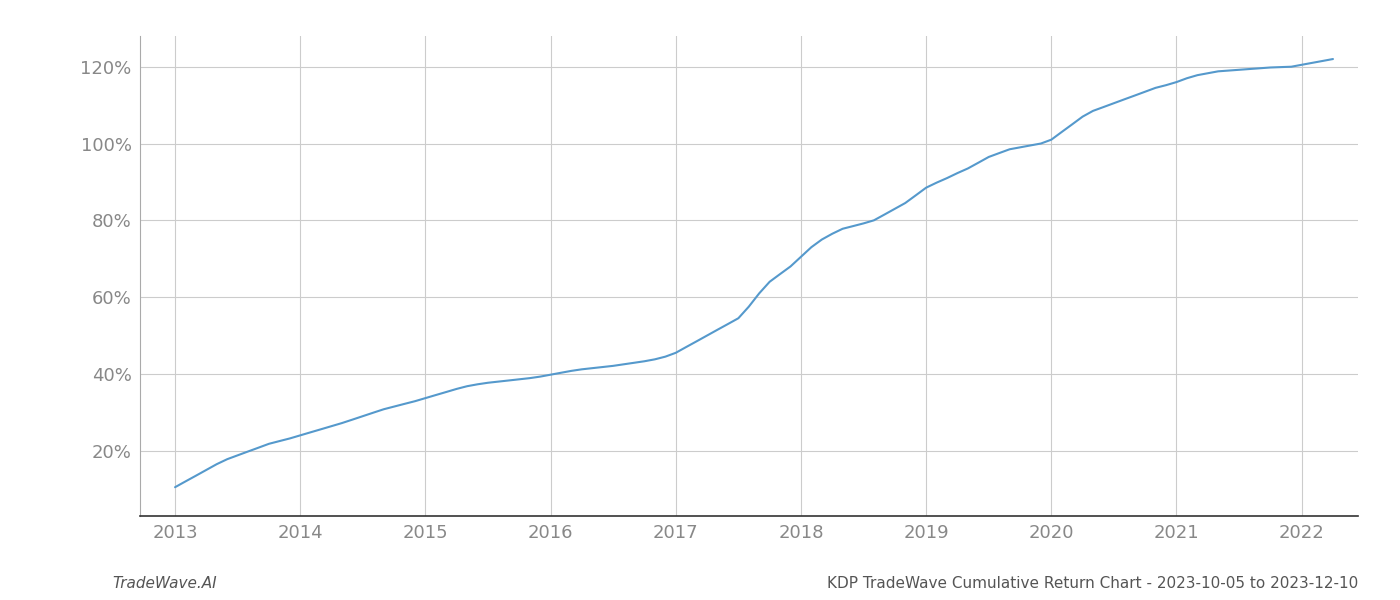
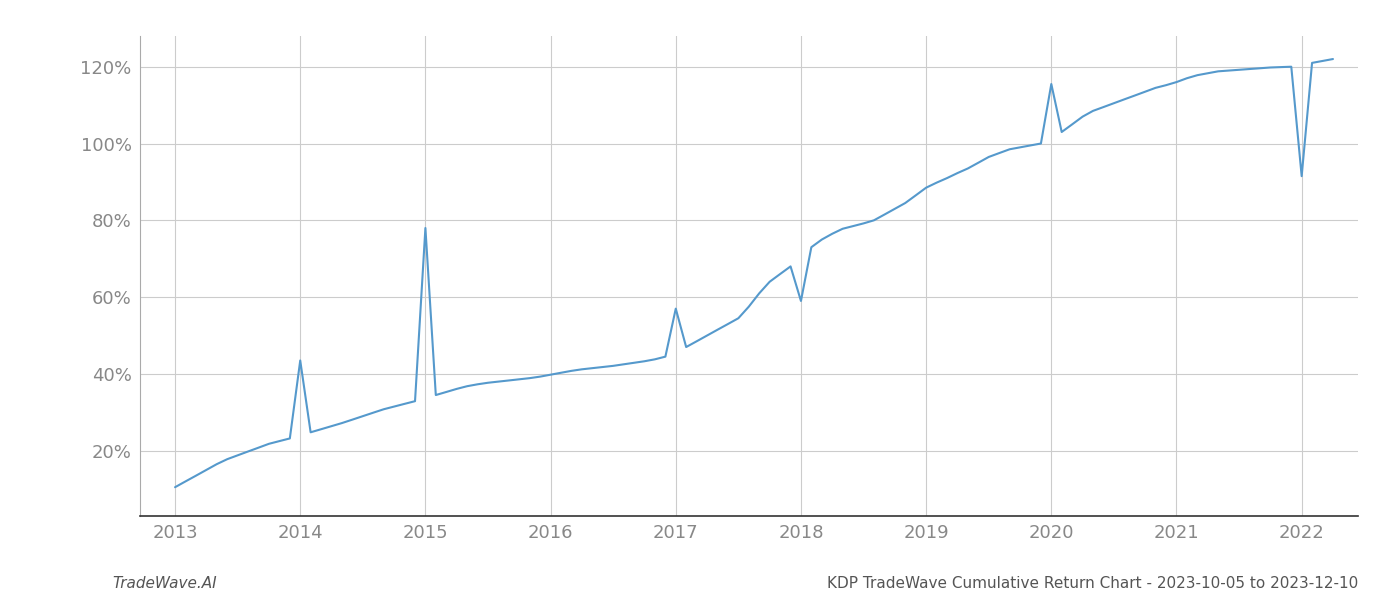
2014: 24.0% -> 43.5%
2015: 33.7% -> 78.0%
2017: 45.5% -> 57.0%
2018: 70.5% -> 59.0%
2020: 101.0% -> 115.5%
2022: 120.5% -> 91.5%
